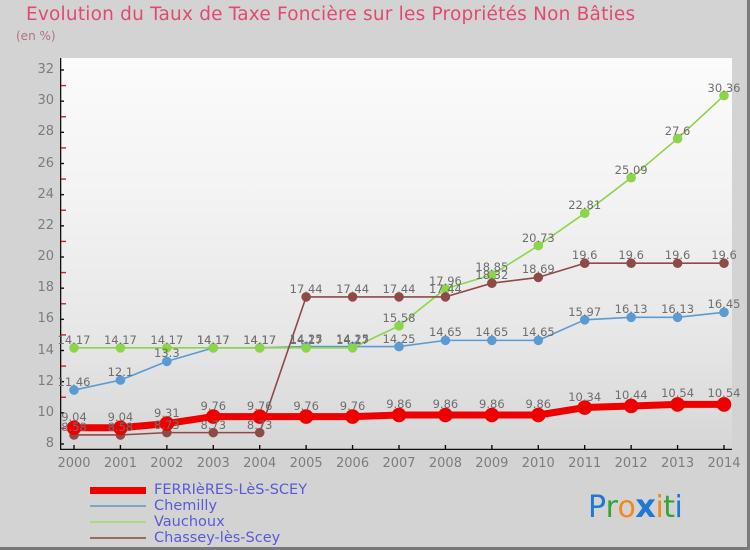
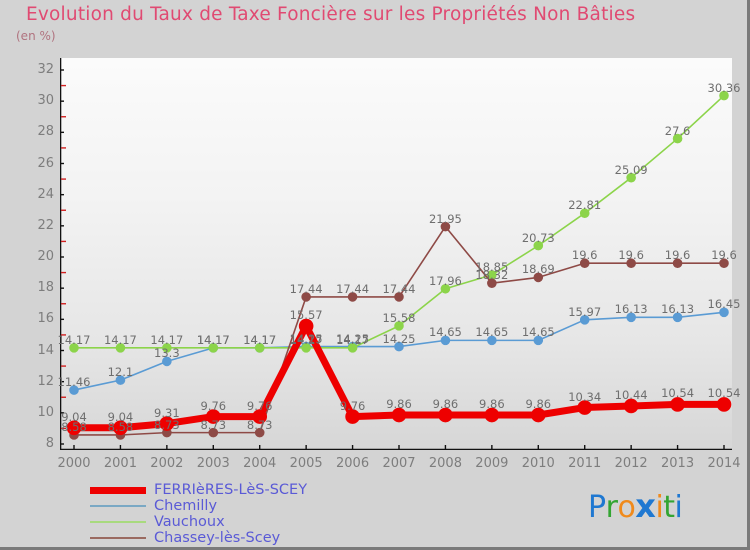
FERRIèRES-LèS-SCEY/2005: 9.76 -> 15.57
Chassey-lès-Scey/2008: 17.44 -> 21.95
